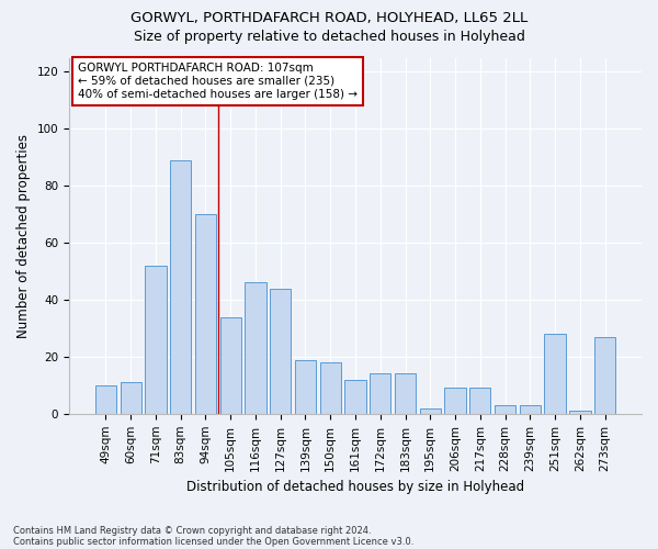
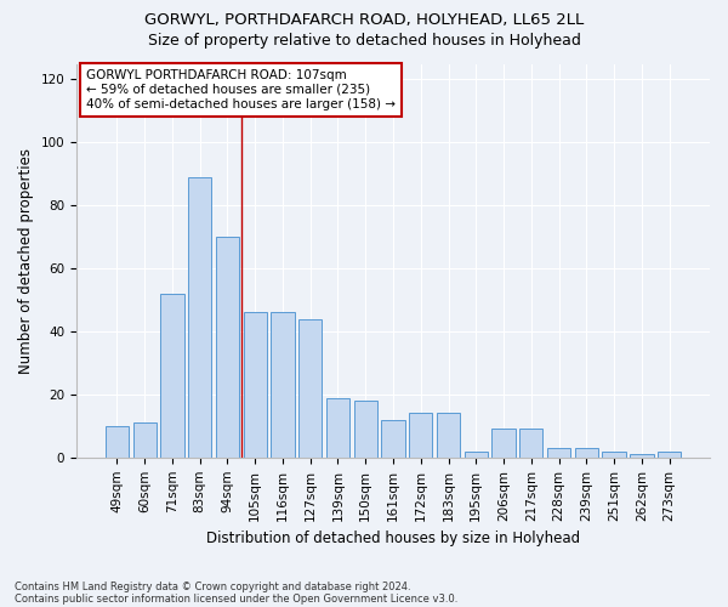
105sqm: 34 -> 46
251sqm: 28 -> 2
273sqm: 27 -> 2
